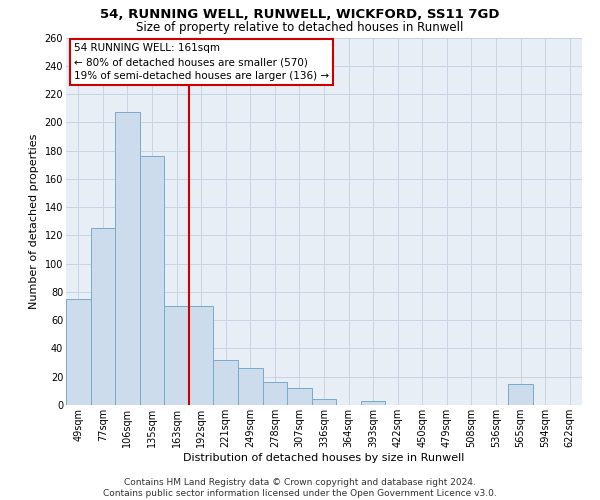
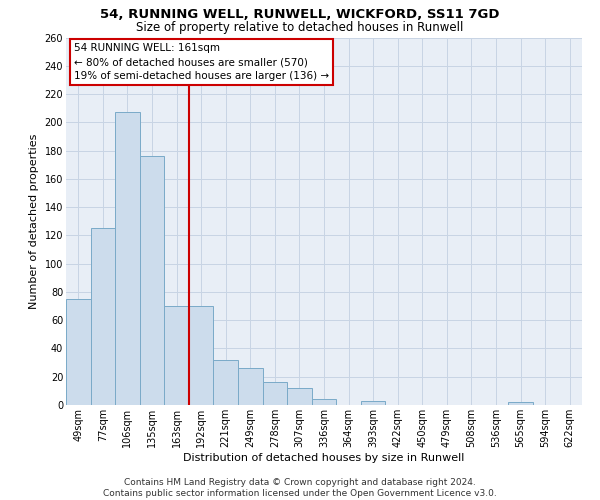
565sqm: 15 -> 2
